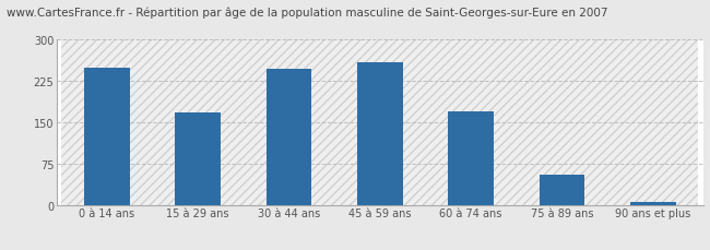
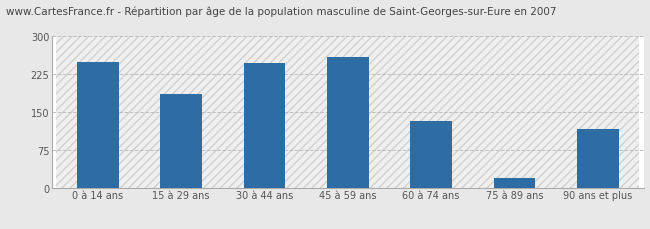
15 à 29 ans: 168 -> 184
60 à 74 ans: 170 -> 132
75 à 89 ans: 55 -> 18
90 ans et plus: 5 -> 116
